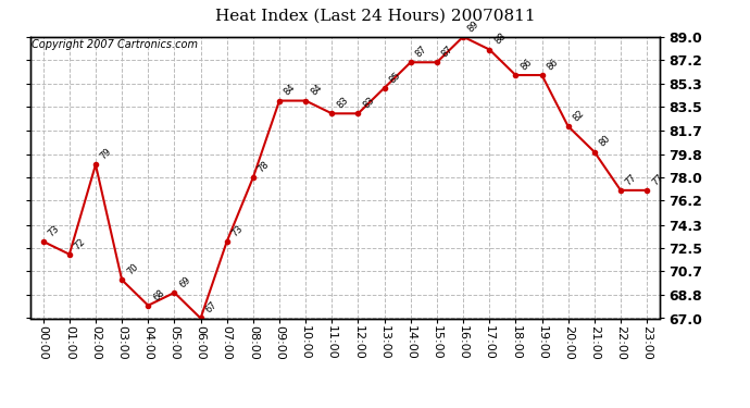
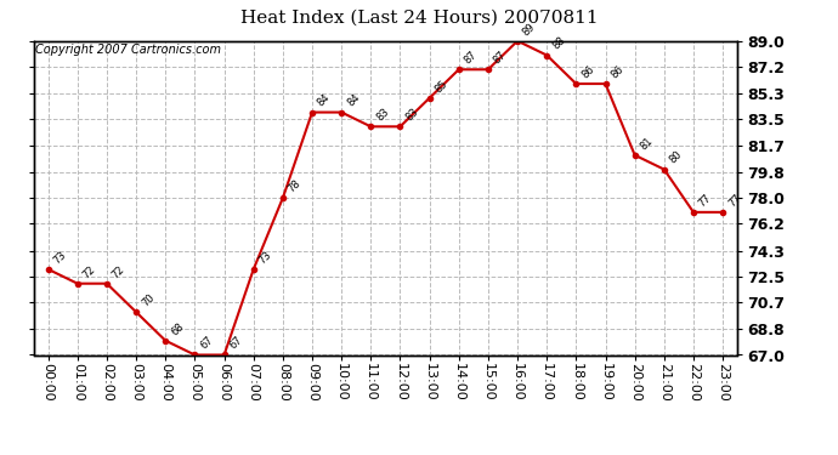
02:00: 79 -> 72
05:00: 69 -> 67
20:00: 82 -> 81
